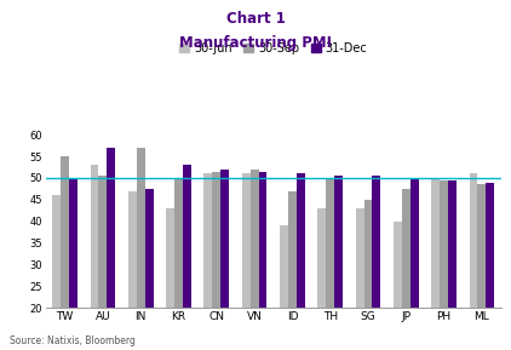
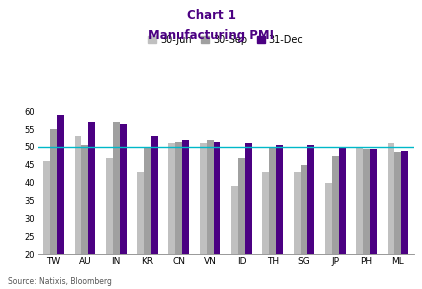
31-Dec/TW: 50.0 -> 59.0
31-Dec/IN: 47.5 -> 56.5
